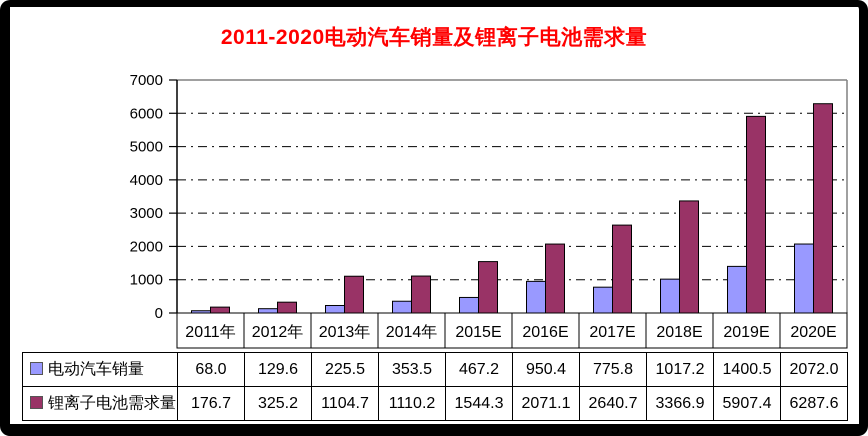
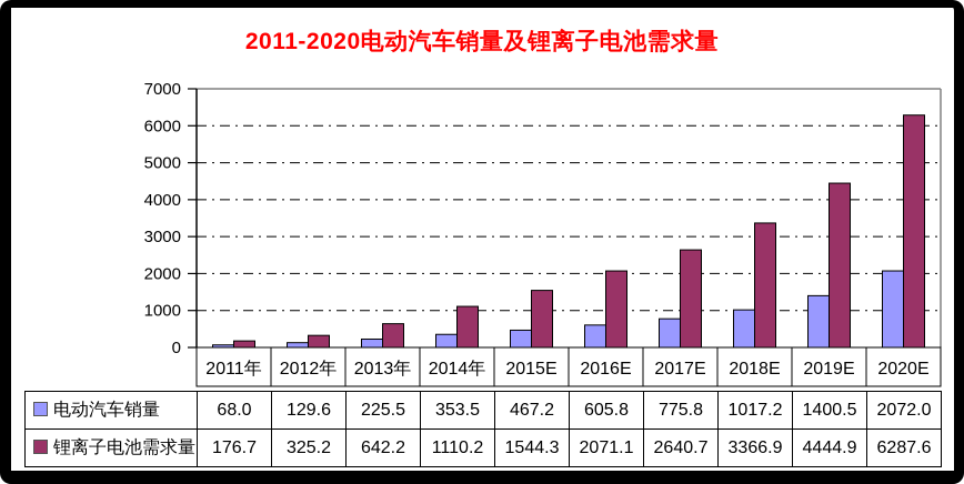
锂离子电池需求量/2013年: 1104.7 -> 642.2
电动汽车销量/2016E: 950.4 -> 605.8
锂离子电池需求量/2019E: 5907.4 -> 4444.9
